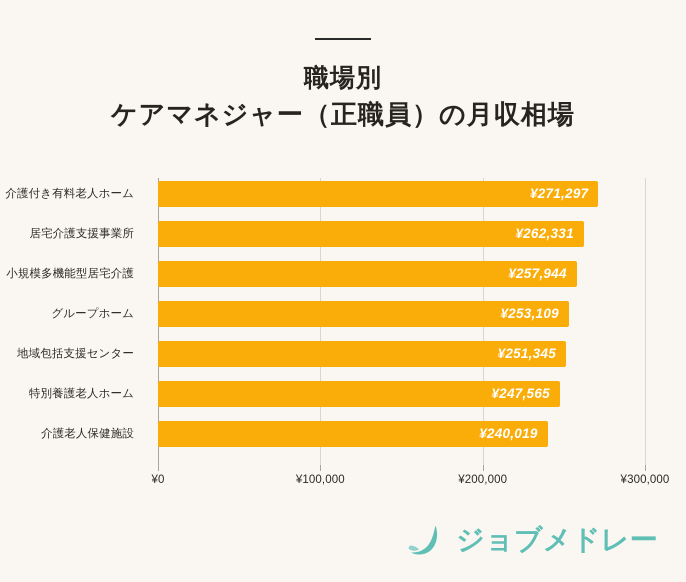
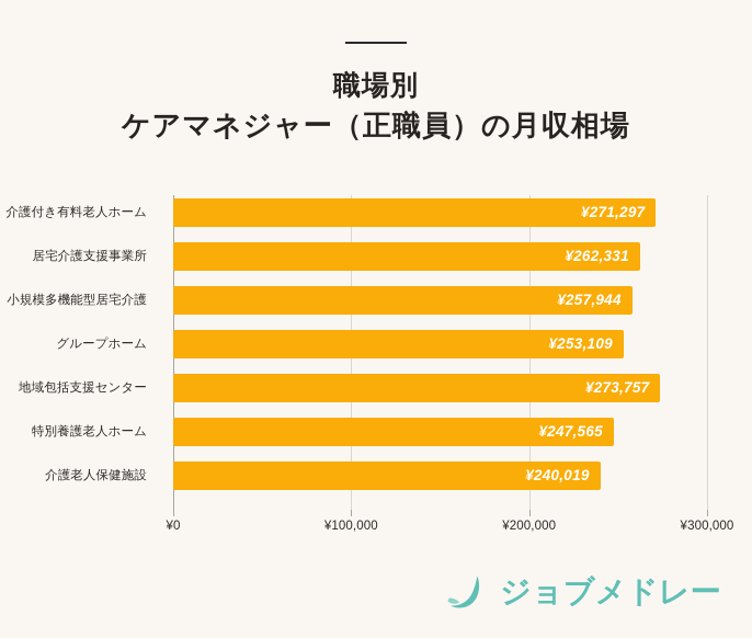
地域包括支援センター: ¥251,345 -> ¥273,757
